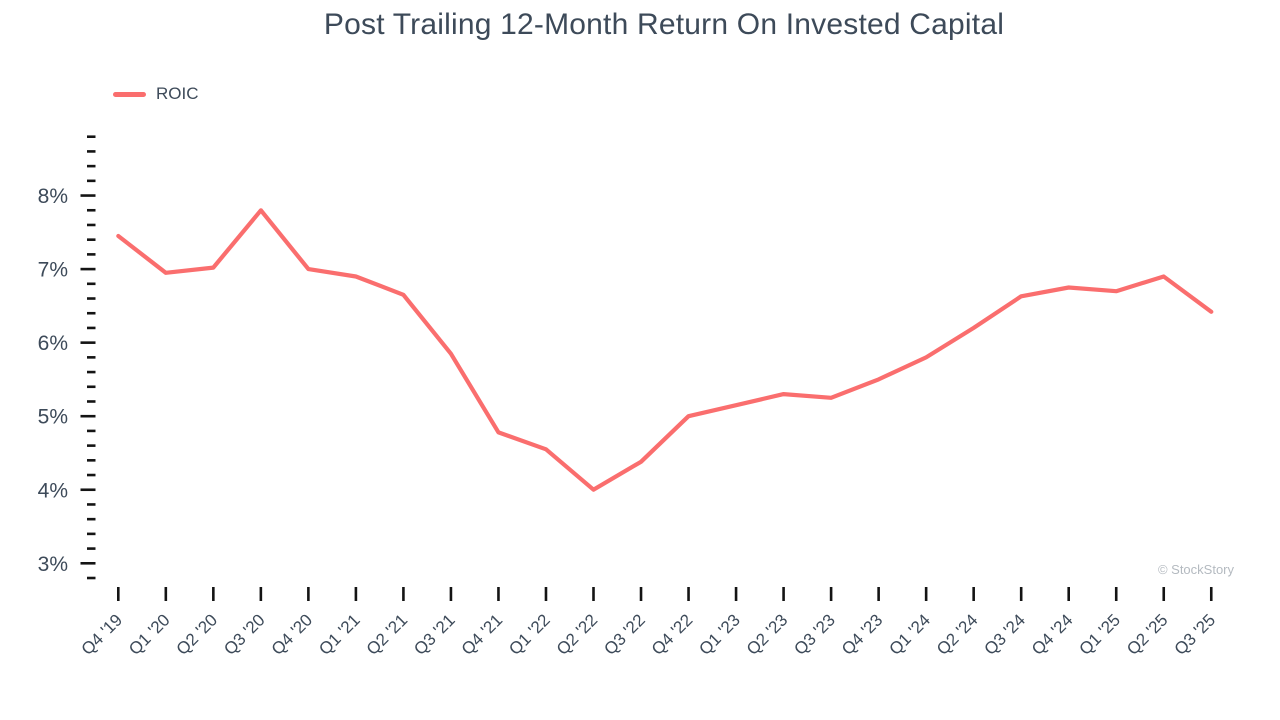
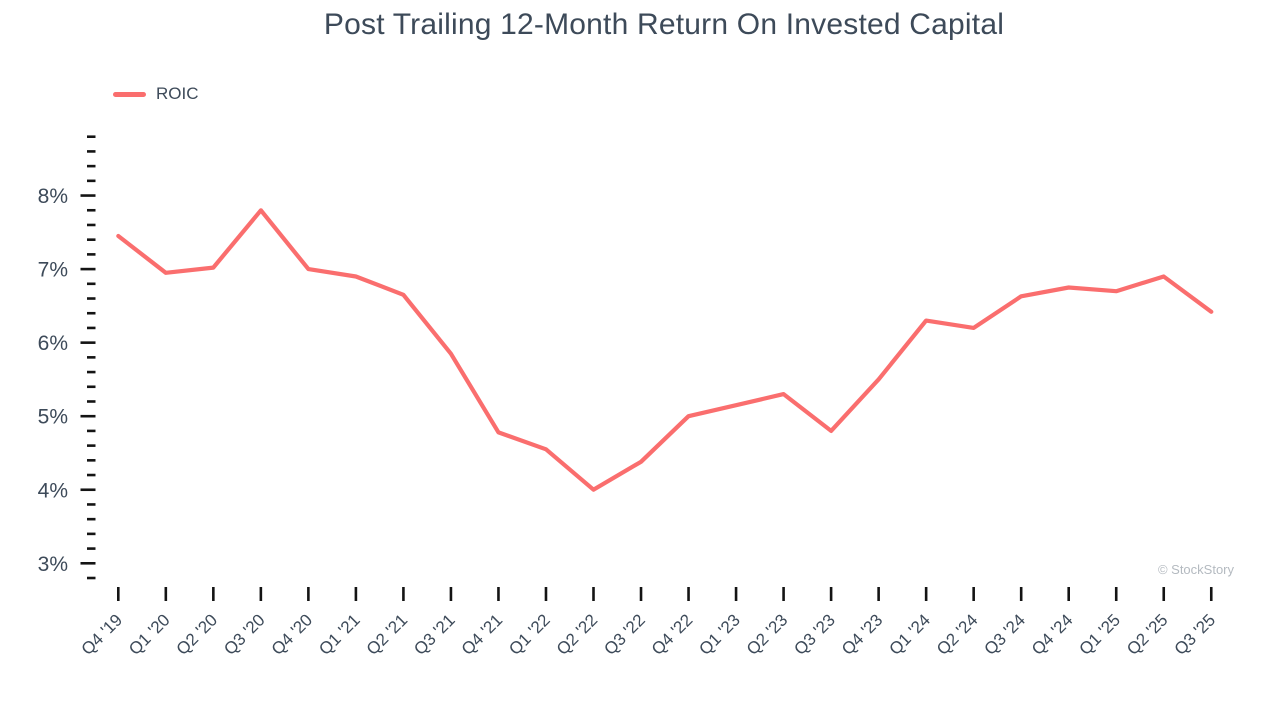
Q3 '23: 5.2% -> 4.8%
Q1 '24: 5.8% -> 6.3%
